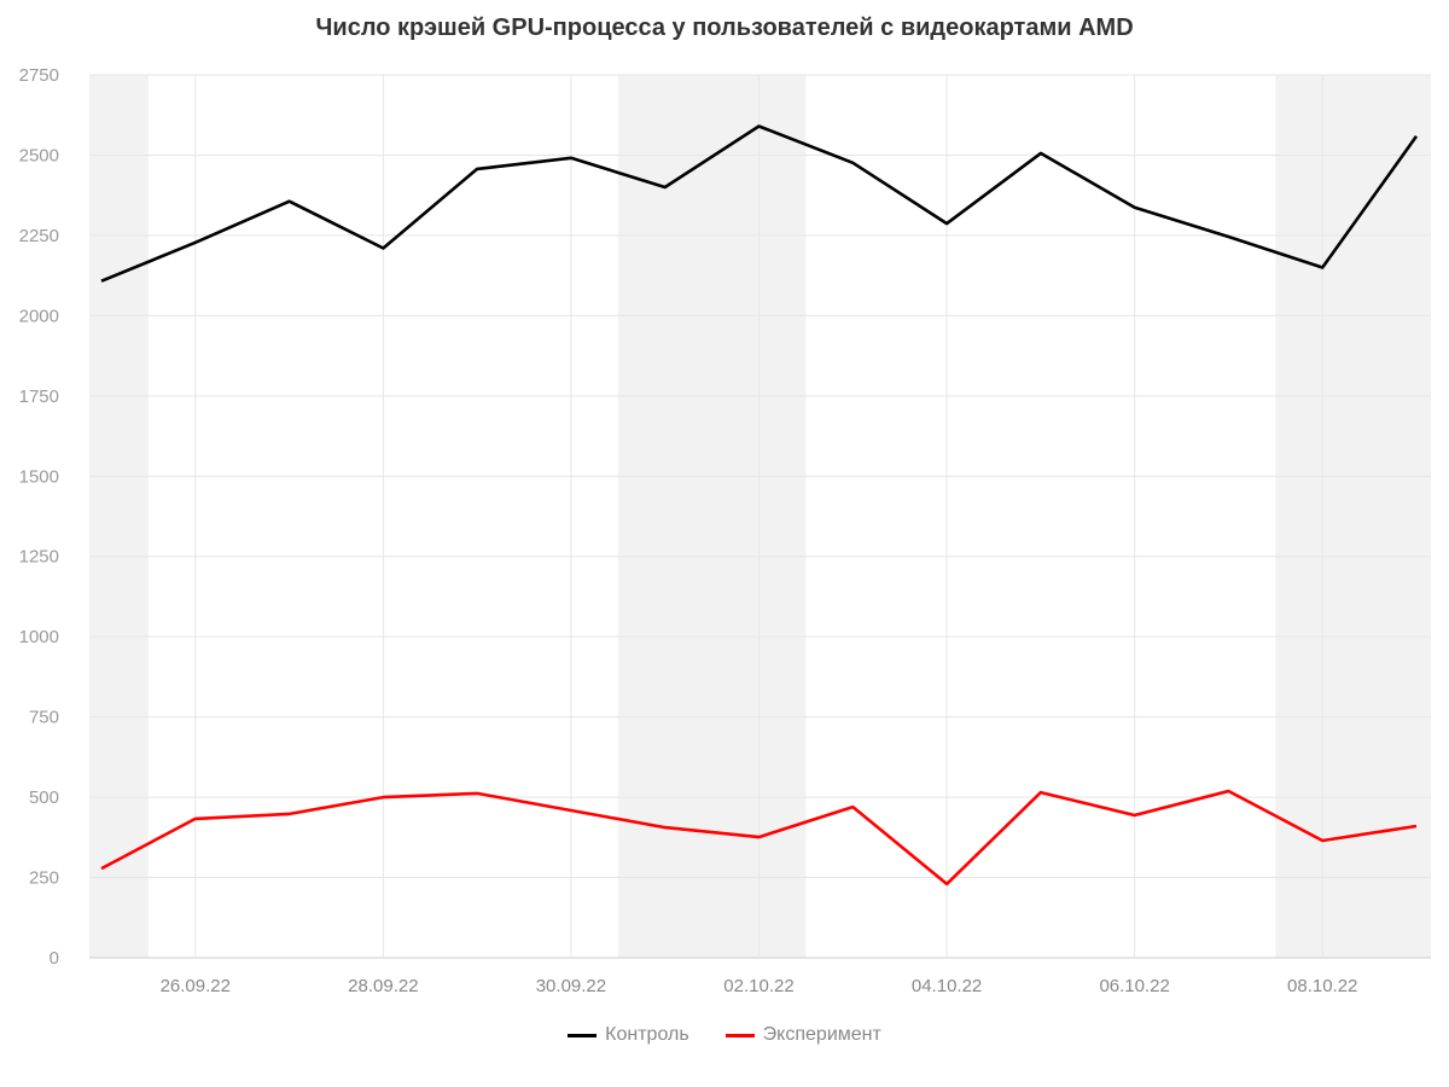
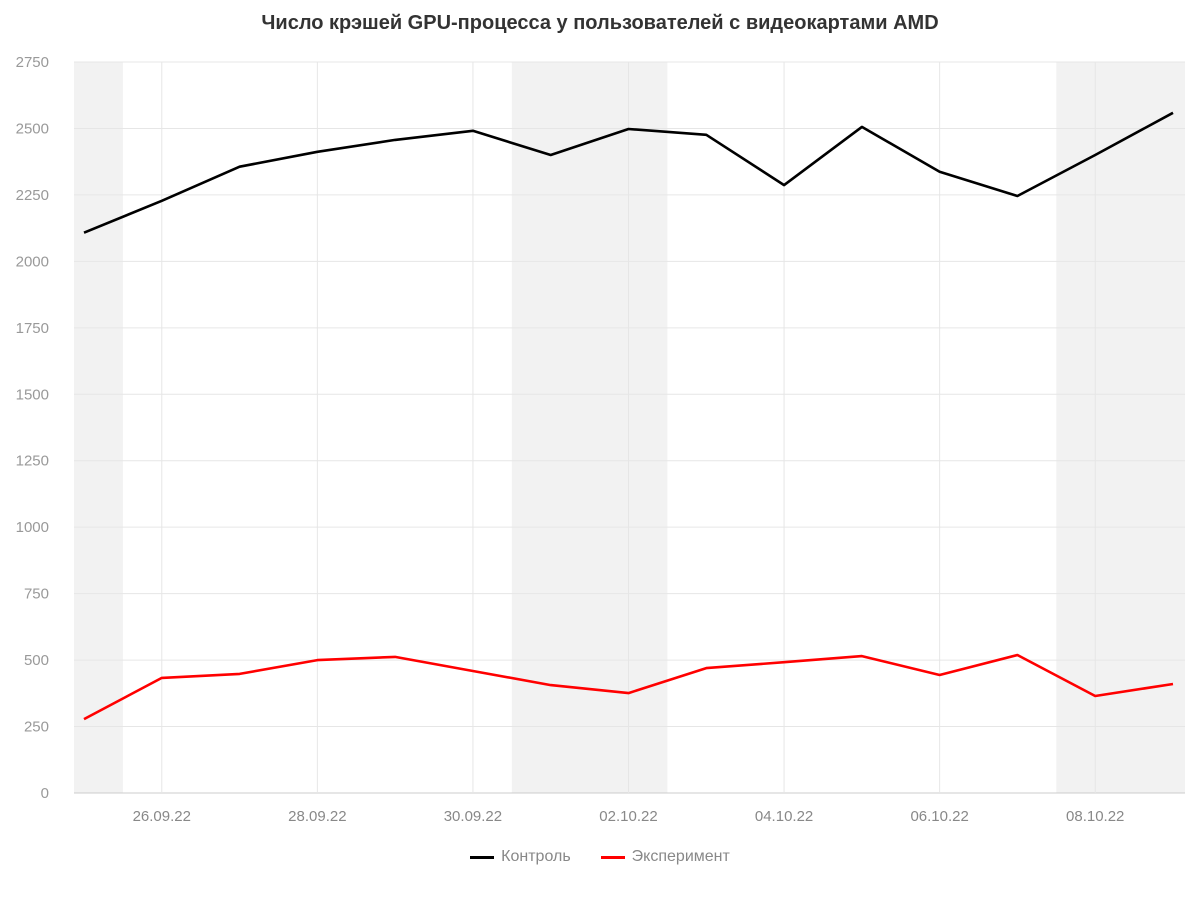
Контроль/28.09.22: 2210 -> 2410
Контроль/02.10.22: 2590 -> 2500
Эксперимент/04.10.22: 230 -> 490
Контроль/08.10.22: 2150 -> 2400
